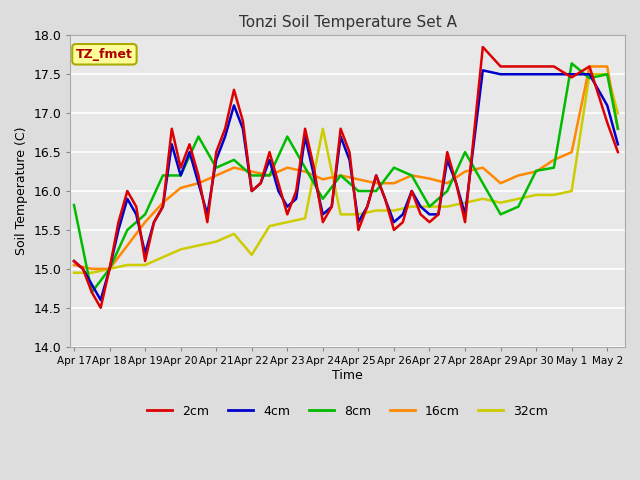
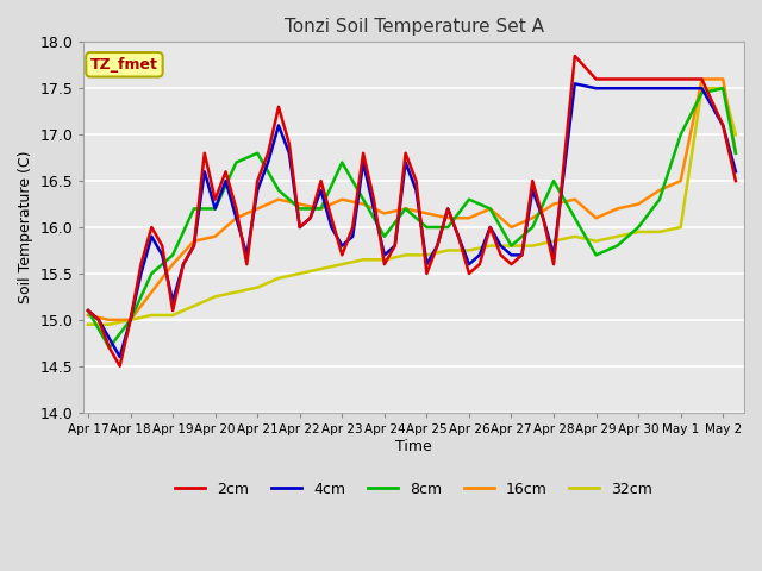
8cm/Apr 17: 15.82 -> 15.10
16cm/Apr 20: 16.04 -> 15.90
8cm/Apr 21: 16.30 -> 16.80
32cm/Apr 22: 15.18 -> 15.50
32cm/Apr 24: 16.80 -> 15.65
16cm/Apr 27: 16.16 -> 16.00
8cm/Apr 30: 16.26 -> 16.00
2cm/May 1: 17.46 -> 17.60
8cm/May 1: 17.64 -> 17.00
2cm/May 2: 16.88 -> 17.10
